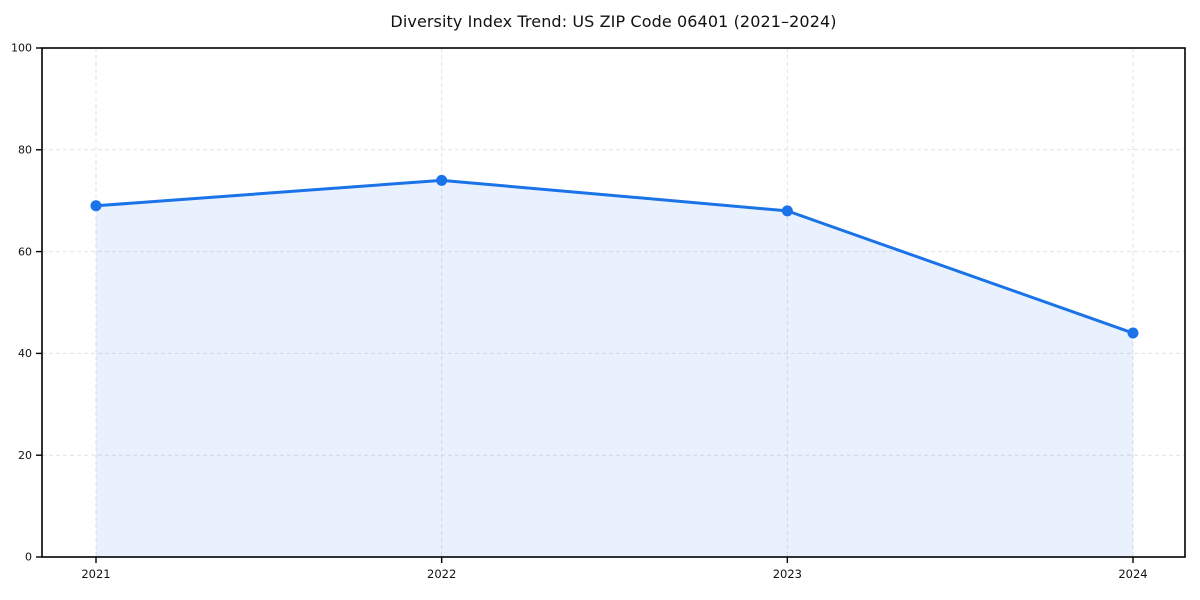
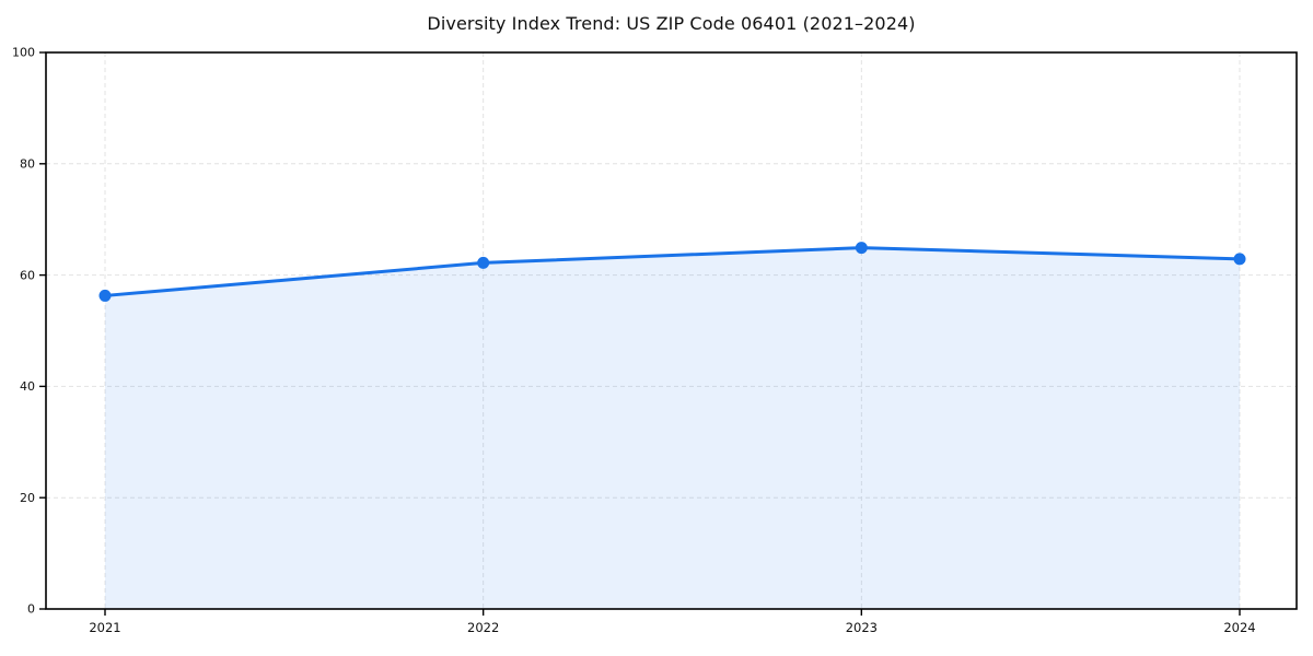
2021: 69 -> 56
2022: 74 -> 62
2023: 68 -> 65
2024: 44 -> 63
